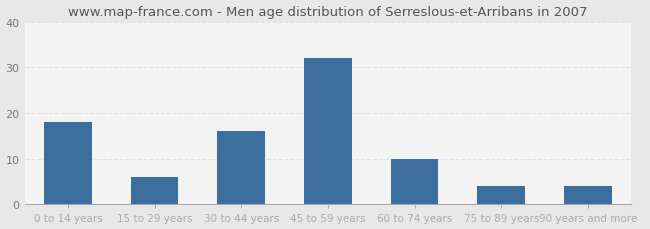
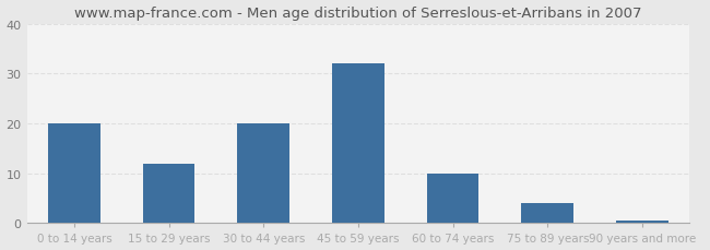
0 to 14 years: 18.0 -> 20.0
15 to 29 years: 6.0 -> 12.0
30 to 44 years: 16.0 -> 20.0
90 years and more: 4.0 -> 0.5
